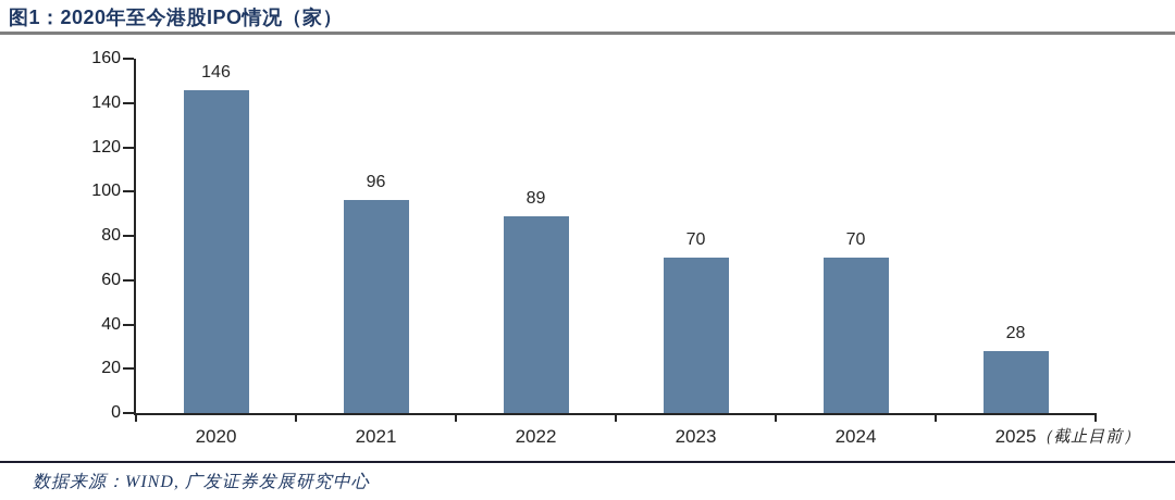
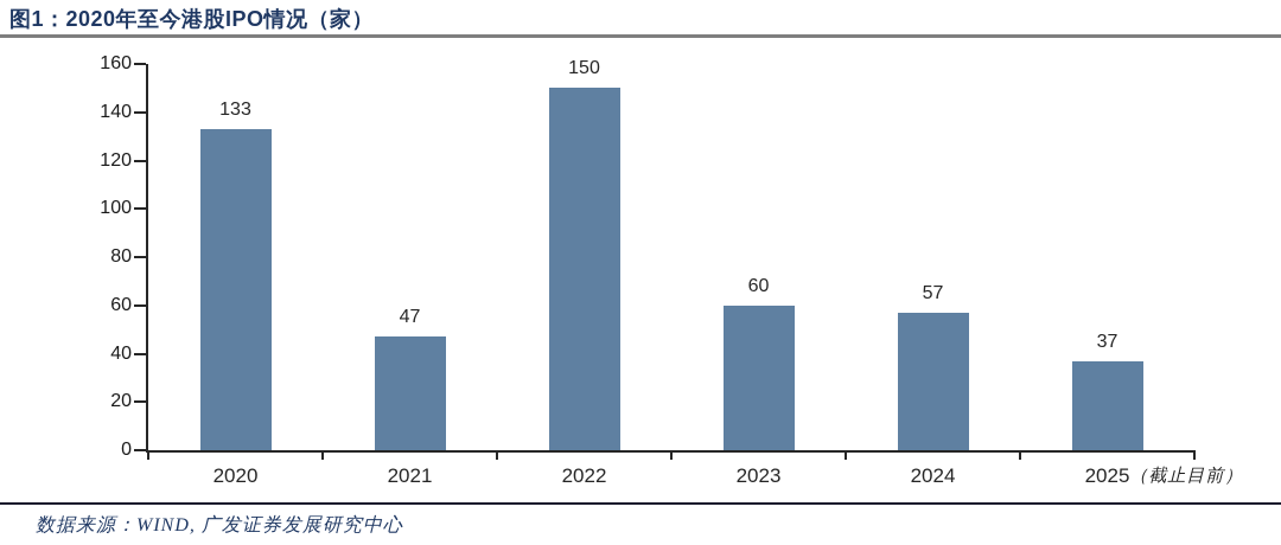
2020: 146 -> 133
2021: 96 -> 47
2022: 89 -> 150
2023: 70 -> 60
2024: 70 -> 57
2025（截止目前）: 28 -> 37
